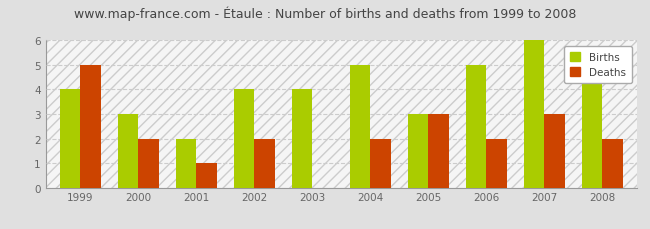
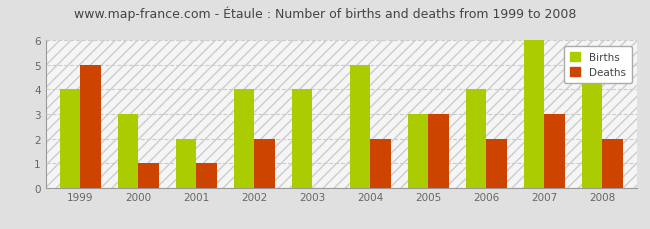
Deaths/2000: 2 -> 1
Births/2006: 5 -> 4
